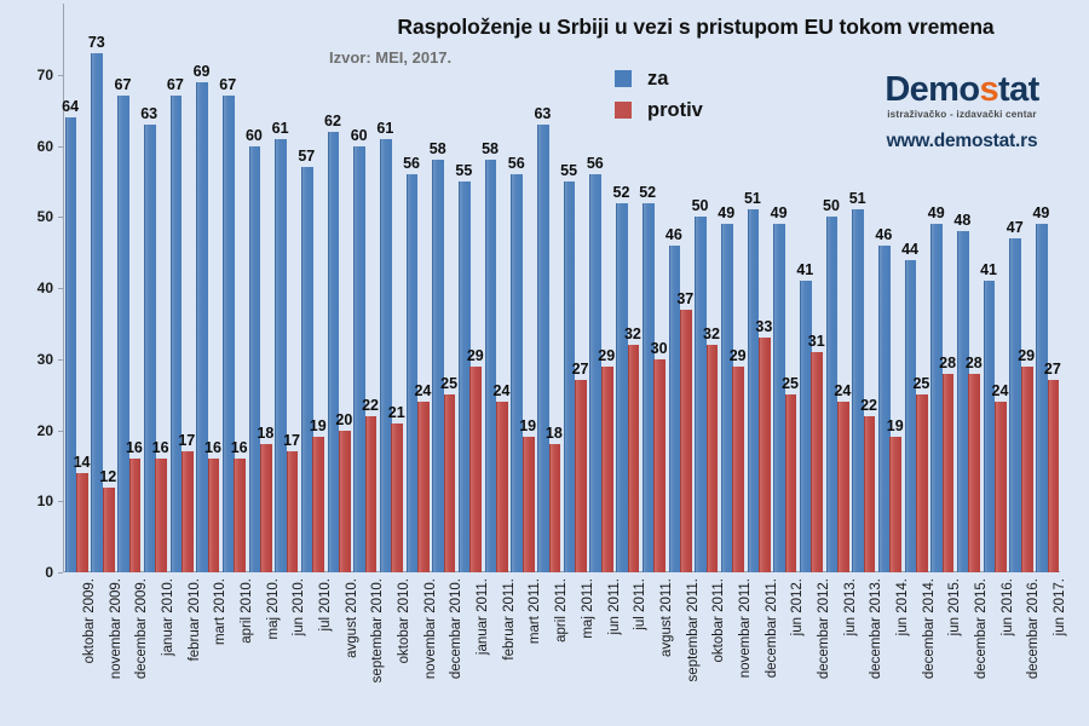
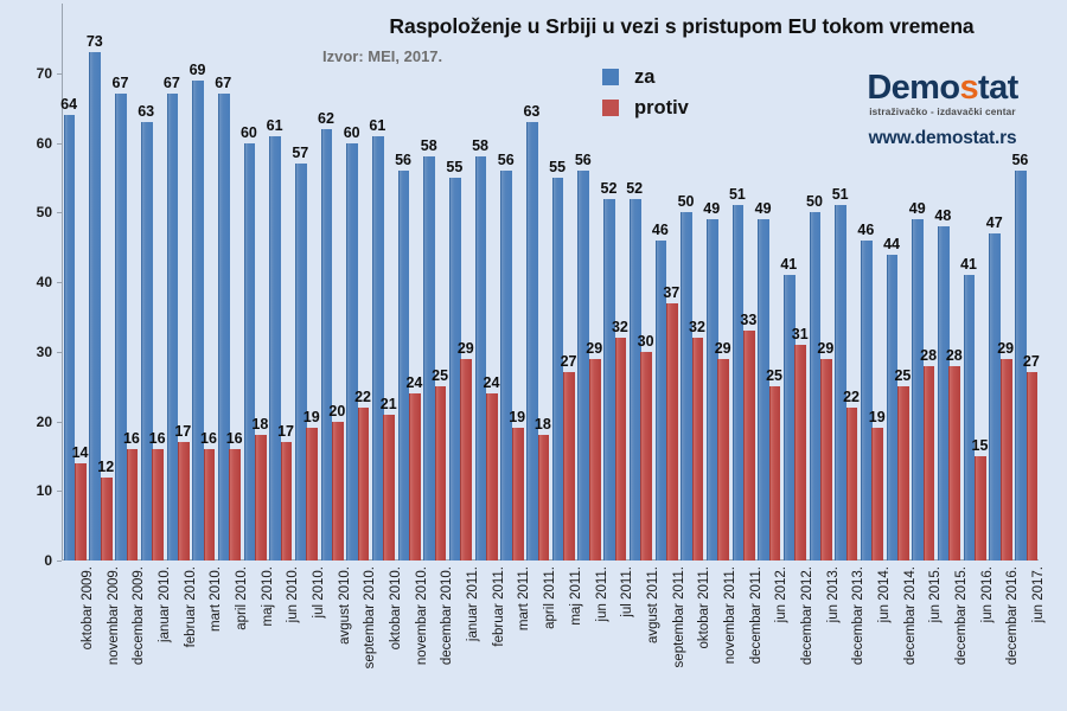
protiv/jun 2013.: 24 -> 29
protiv/jun 2016.: 24 -> 15
za/jun 2017.: 49 -> 56
